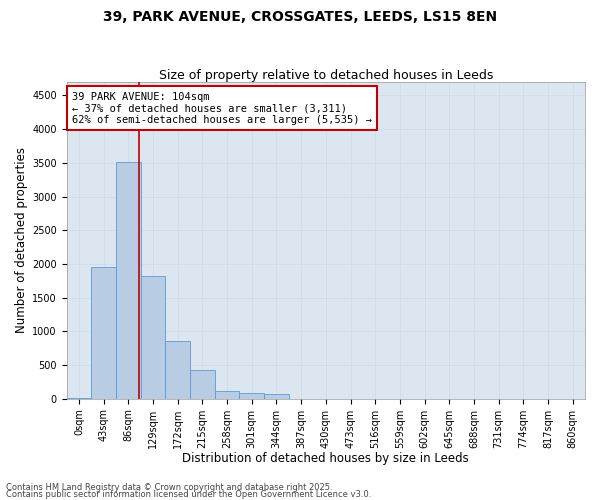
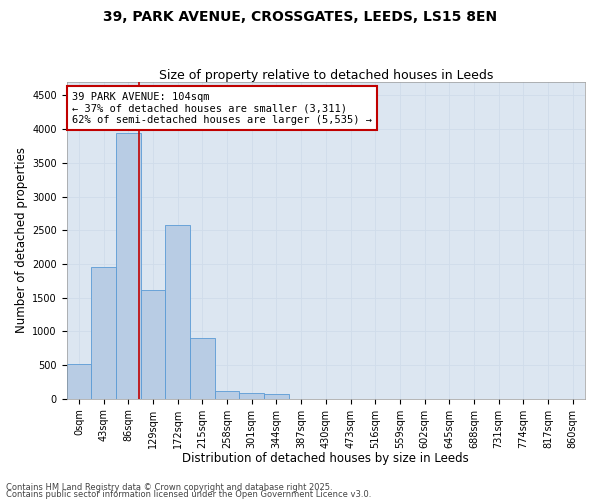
0sqm: 0 -> 520
86sqm: 3520 -> 3940
129sqm: 1820 -> 1620
172sqm: 850 -> 2580
215sqm: 430 -> 900
